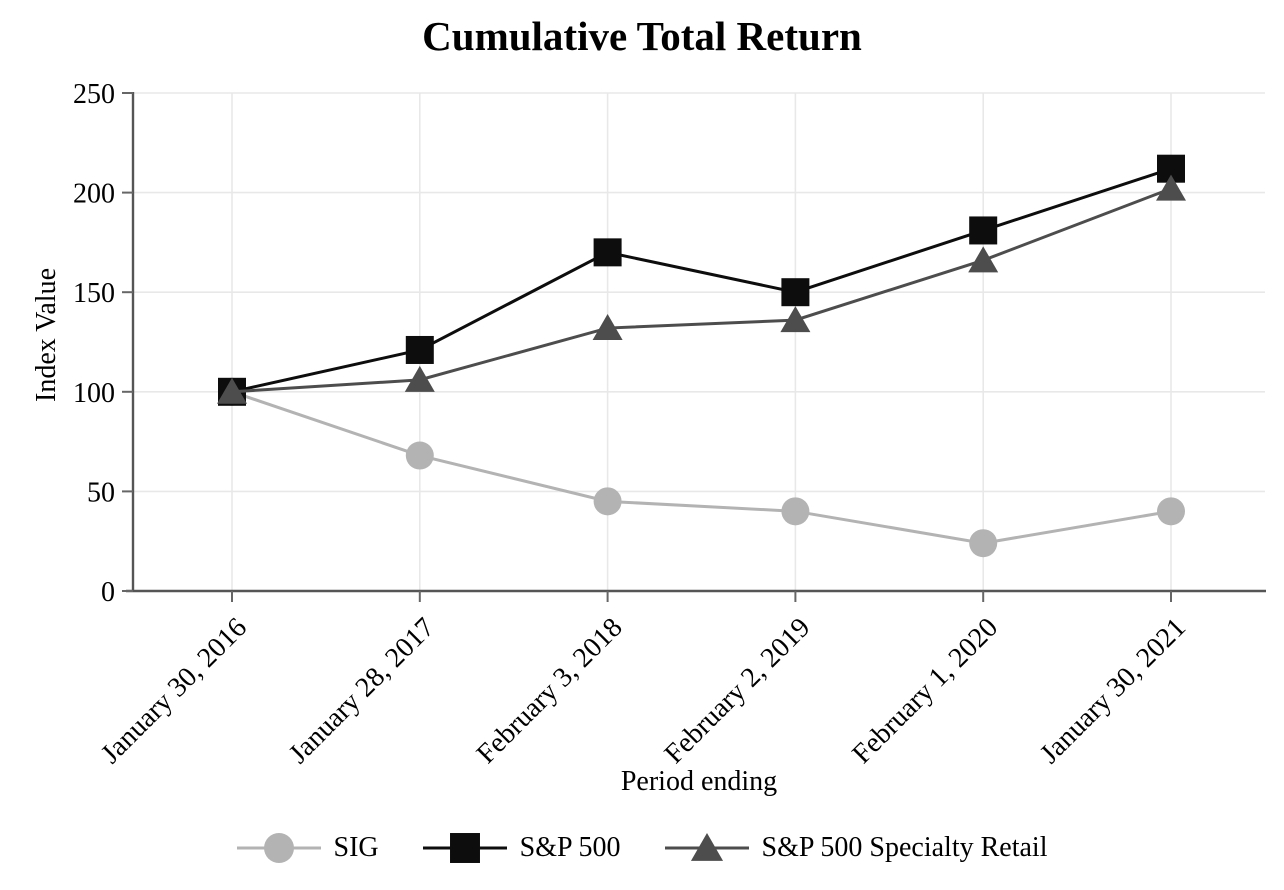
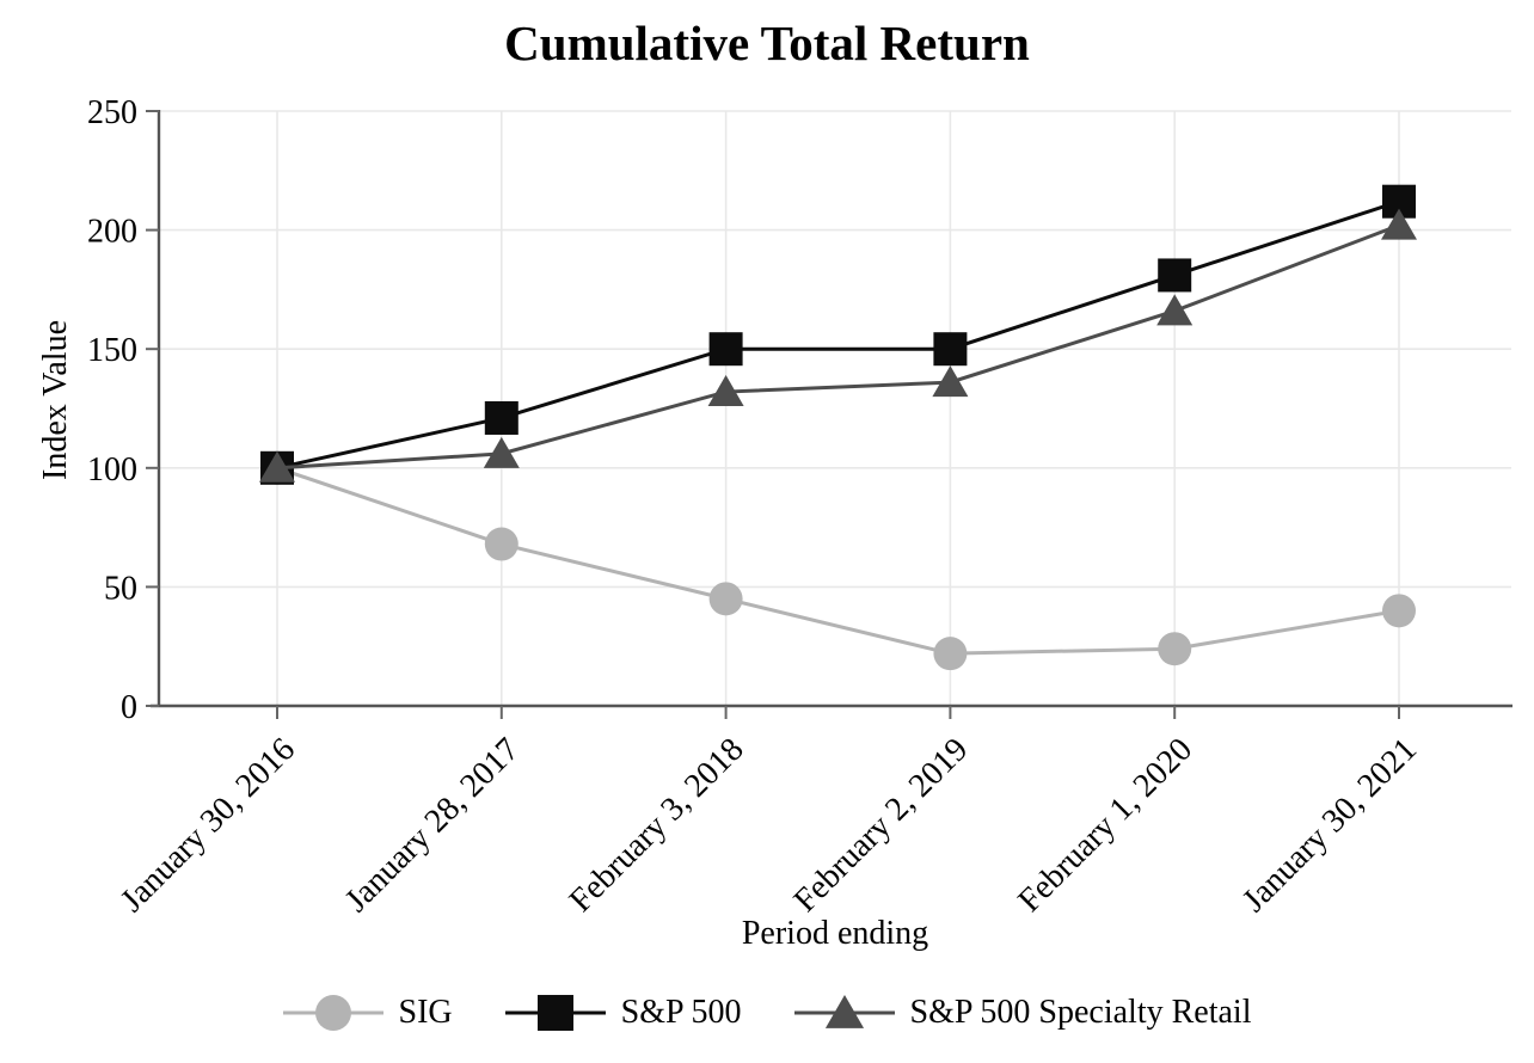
S&P 500/February 3, 2018: 170 -> 150
SIG/February 2, 2019: 40 -> 22
